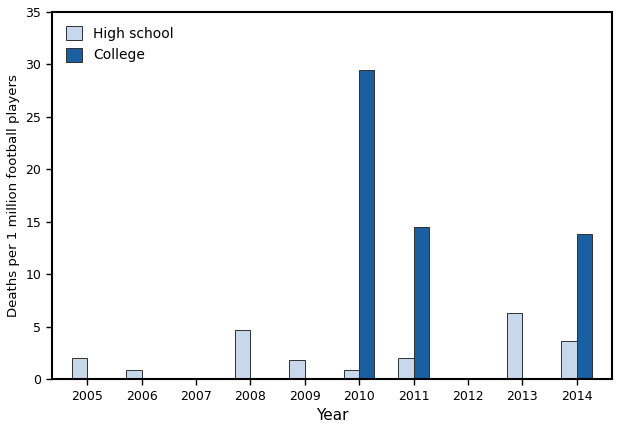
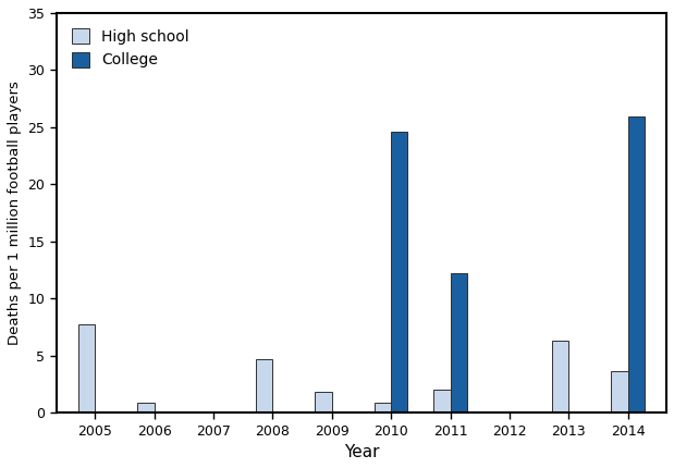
High school/2005: 2.0 -> 7.7
College/2010: 29.5 -> 24.6
College/2011: 14.5 -> 12.2
College/2014: 13.8 -> 25.9
